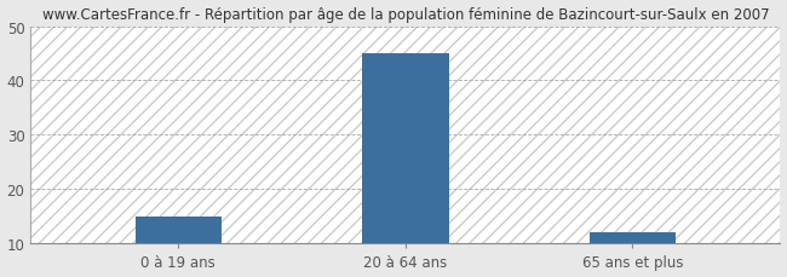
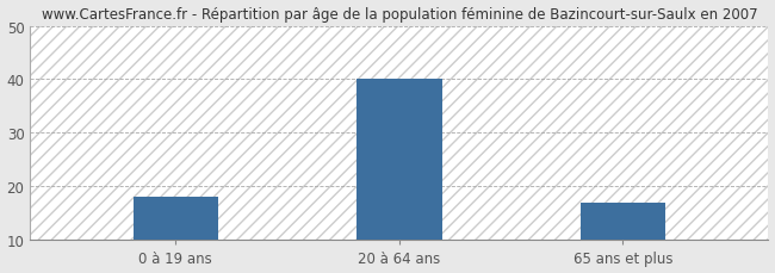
0 à 19 ans: 15 -> 18
20 à 64 ans: 45 -> 40
65 ans et plus: 12 -> 17
